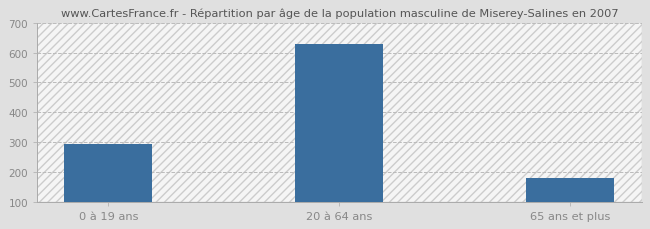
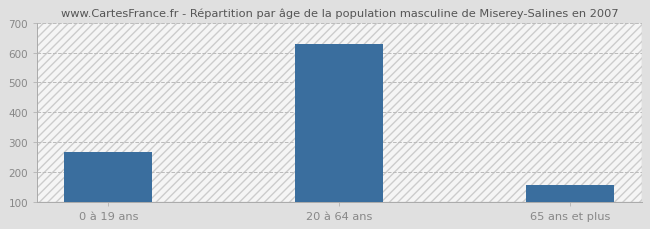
0 à 19 ans: 295 -> 265
65 ans et plus: 180 -> 155
